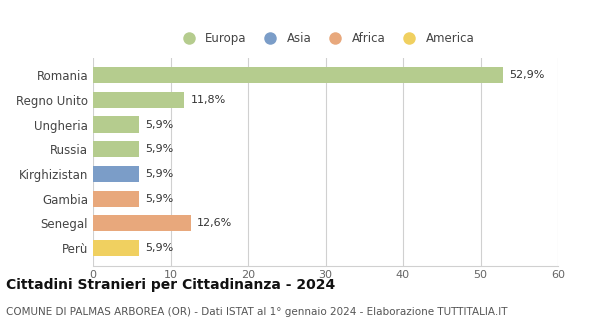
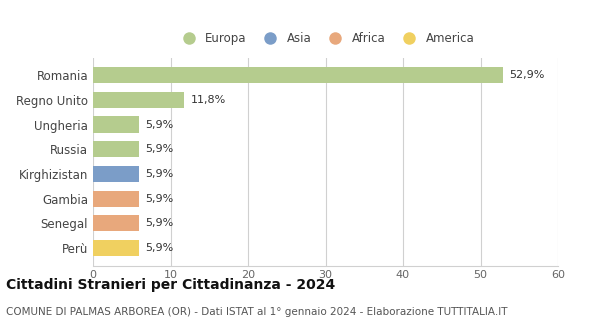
Senegal: 12,6% -> 5,9%
